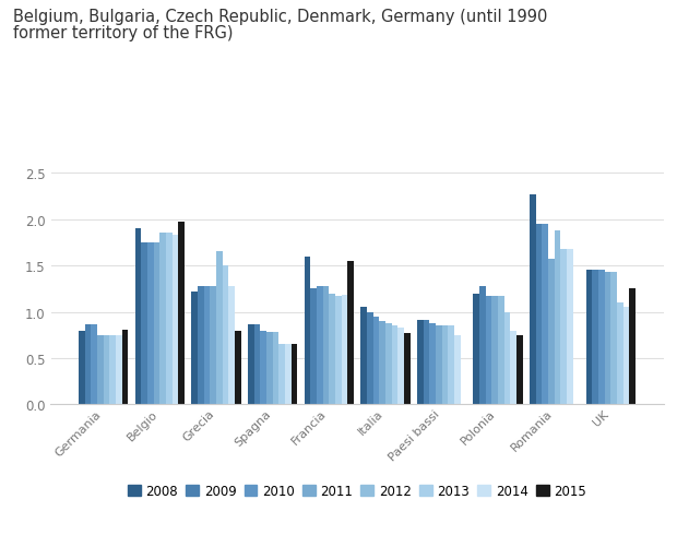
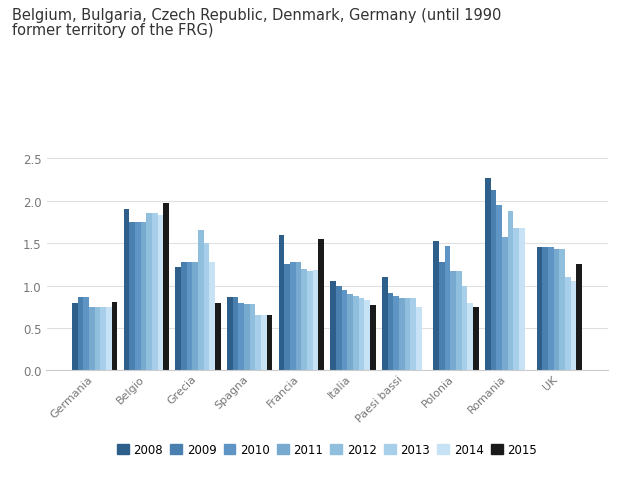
2008/Paesi bassi: 0.91 -> 1.10
2008/Polonia: 1.20 -> 1.52
2010/Polonia: 1.17 -> 1.46
2009/Romania: 1.95 -> 2.12
